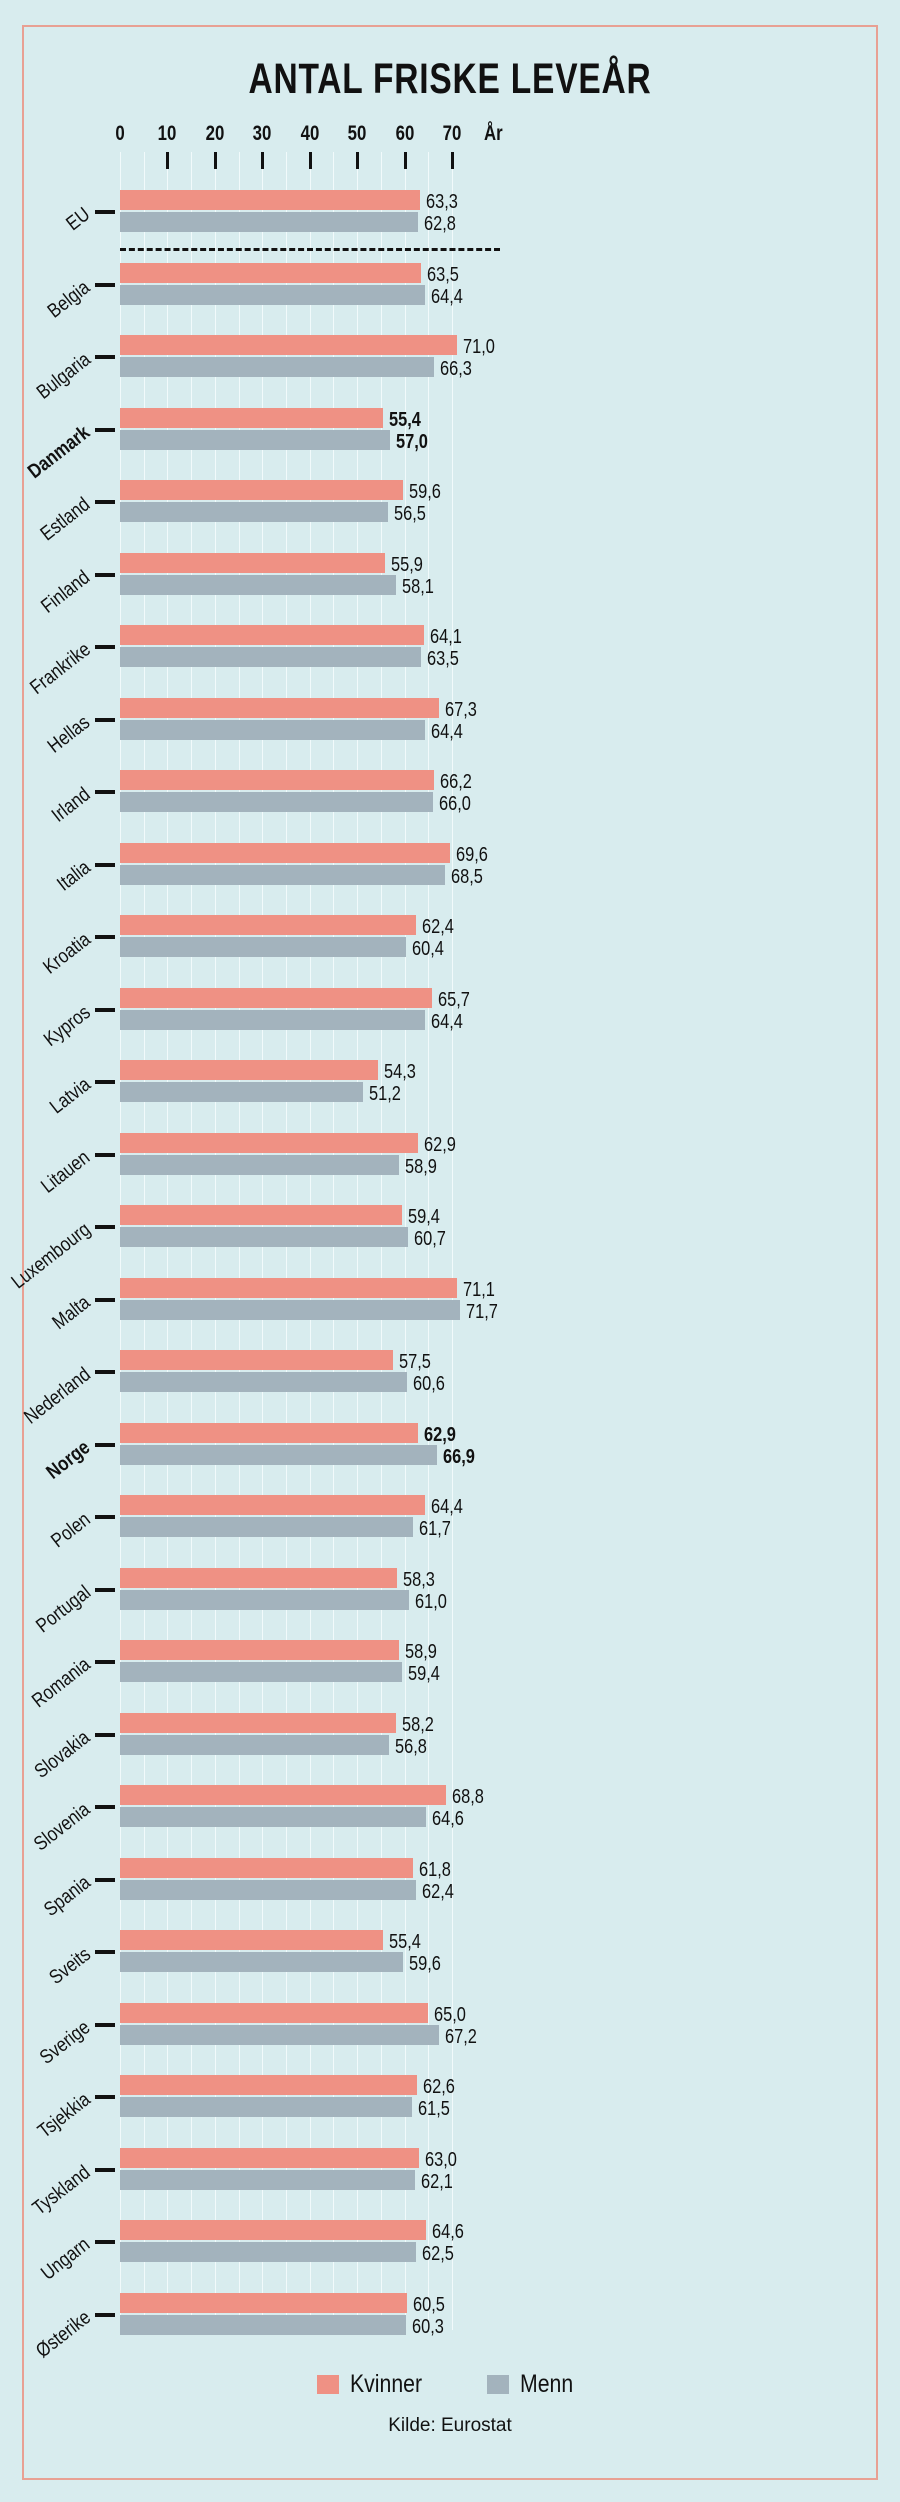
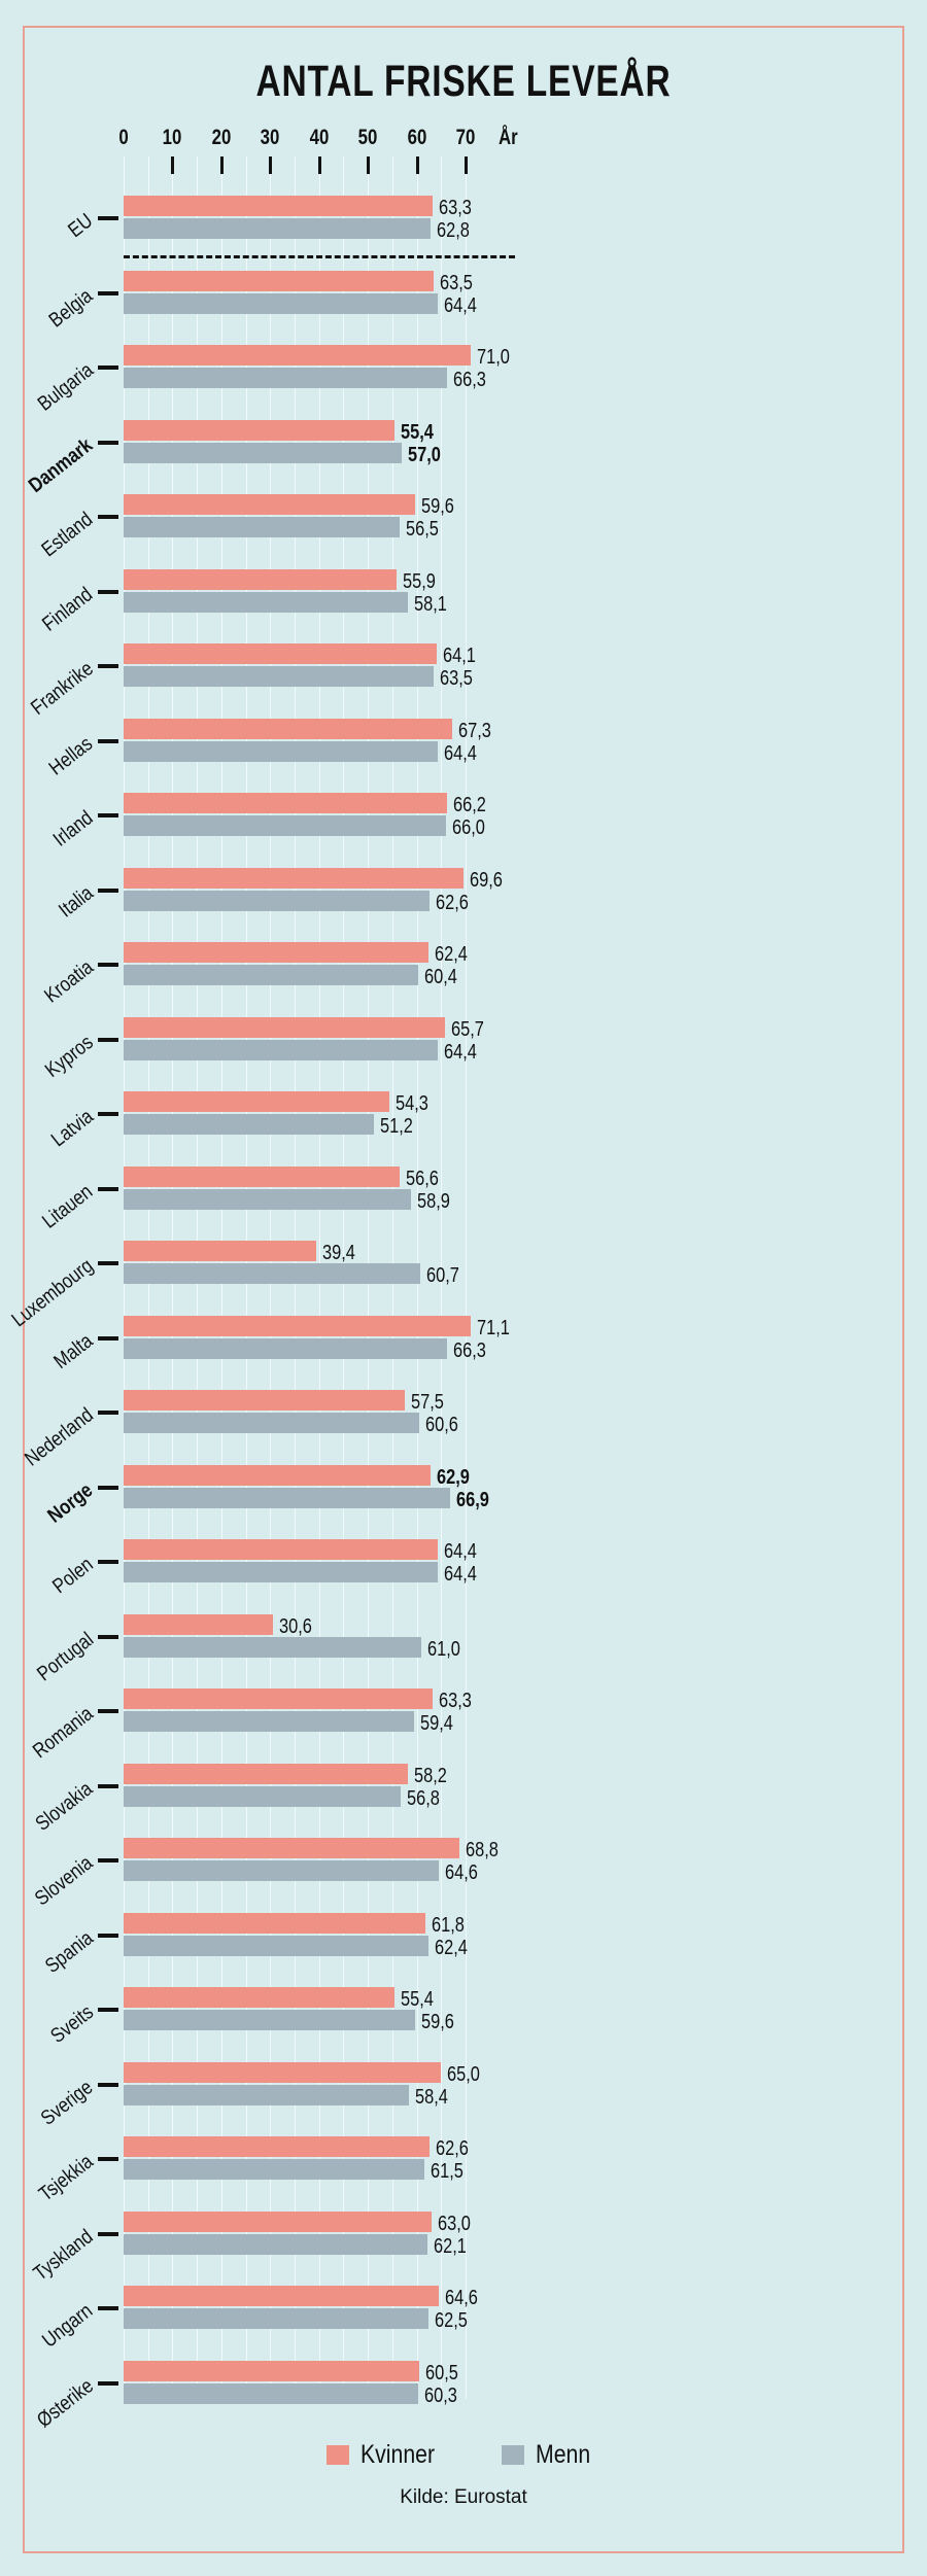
Menn/Italia: 68,5 -> 62,6
Kvinner/Litauen: 62,9 -> 56,6
Kvinner/Luxembourg: 59,4 -> 39,4
Menn/Malta: 71,7 -> 66,3
Menn/Polen: 61,7 -> 64,4
Kvinner/Portugal: 58,3 -> 30,6
Kvinner/Romania: 58,9 -> 63,3
Menn/Sverige: 67,2 -> 58,4
